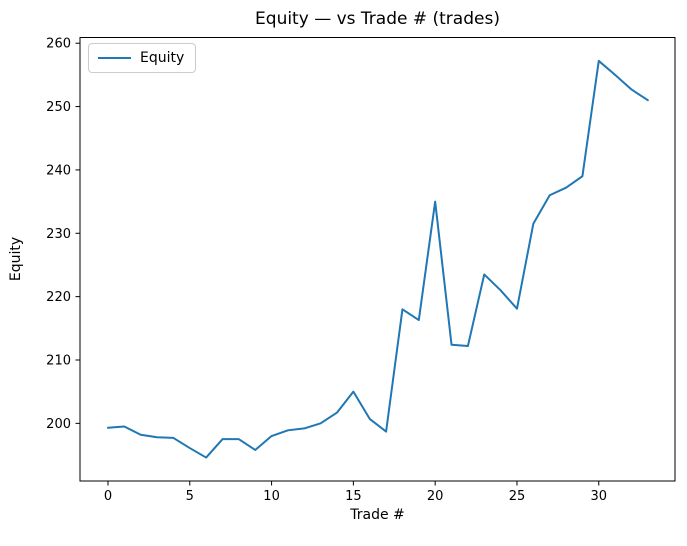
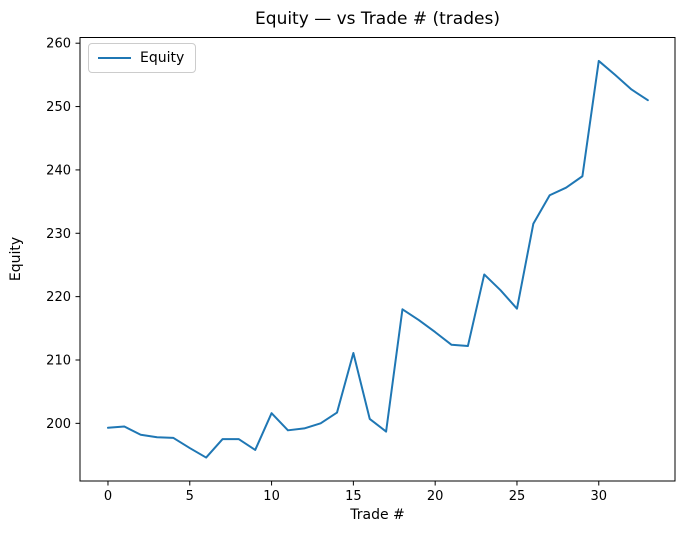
10: 198 -> 202
15: 205 -> 211
20: 235 -> 214
